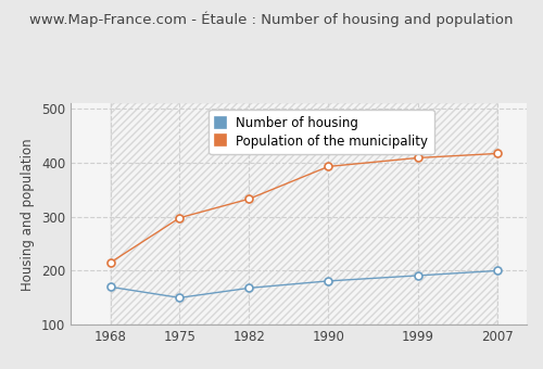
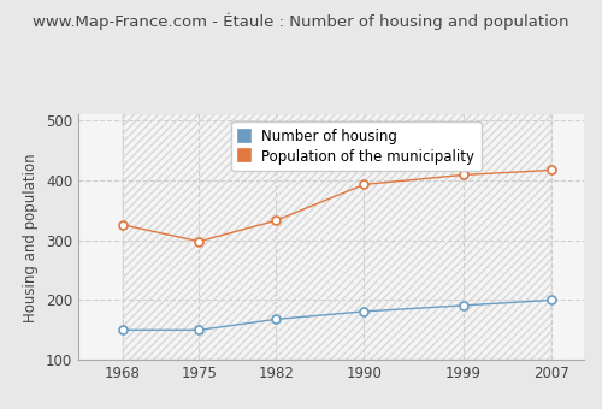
Number of housing/1968: 170 -> 150
Population of the municipality/1968: 215 -> 326
